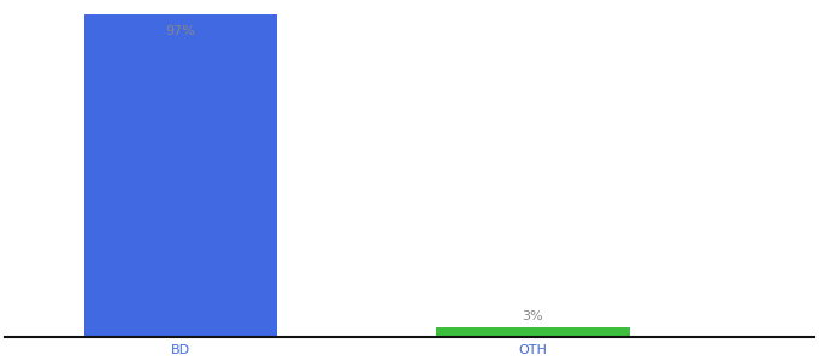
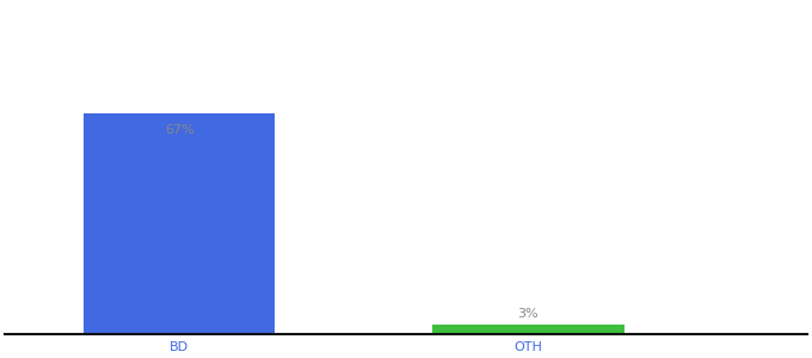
BD: 97% -> 67%
